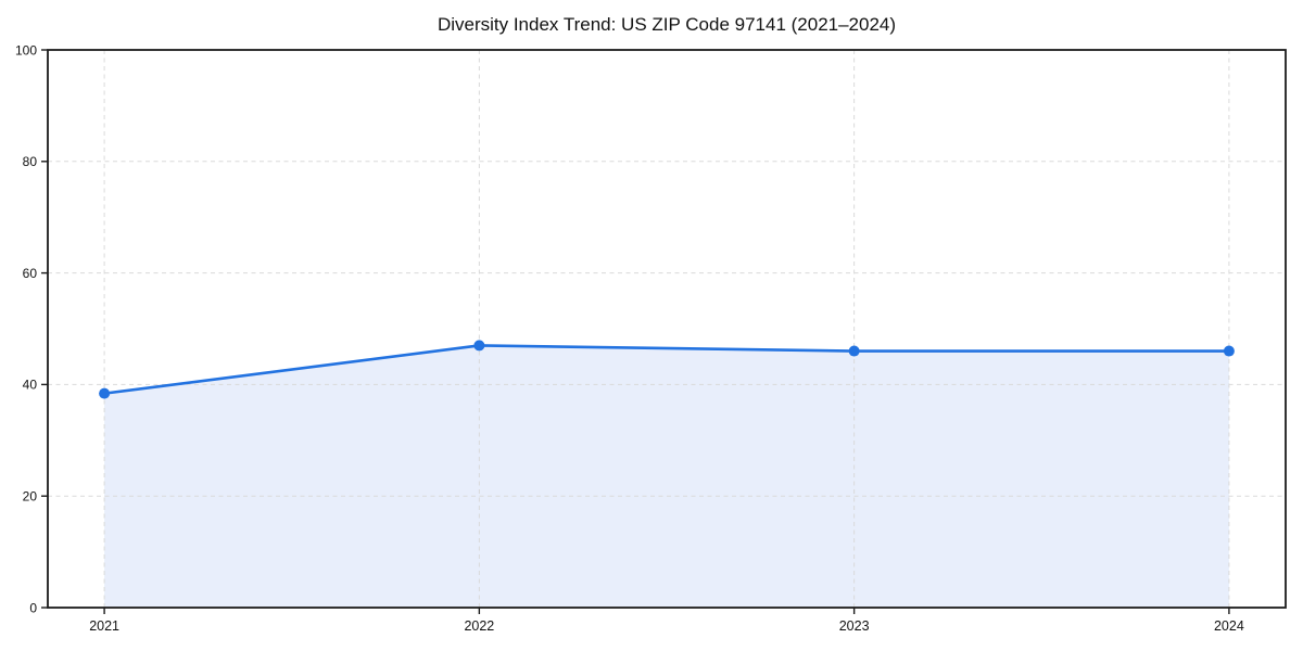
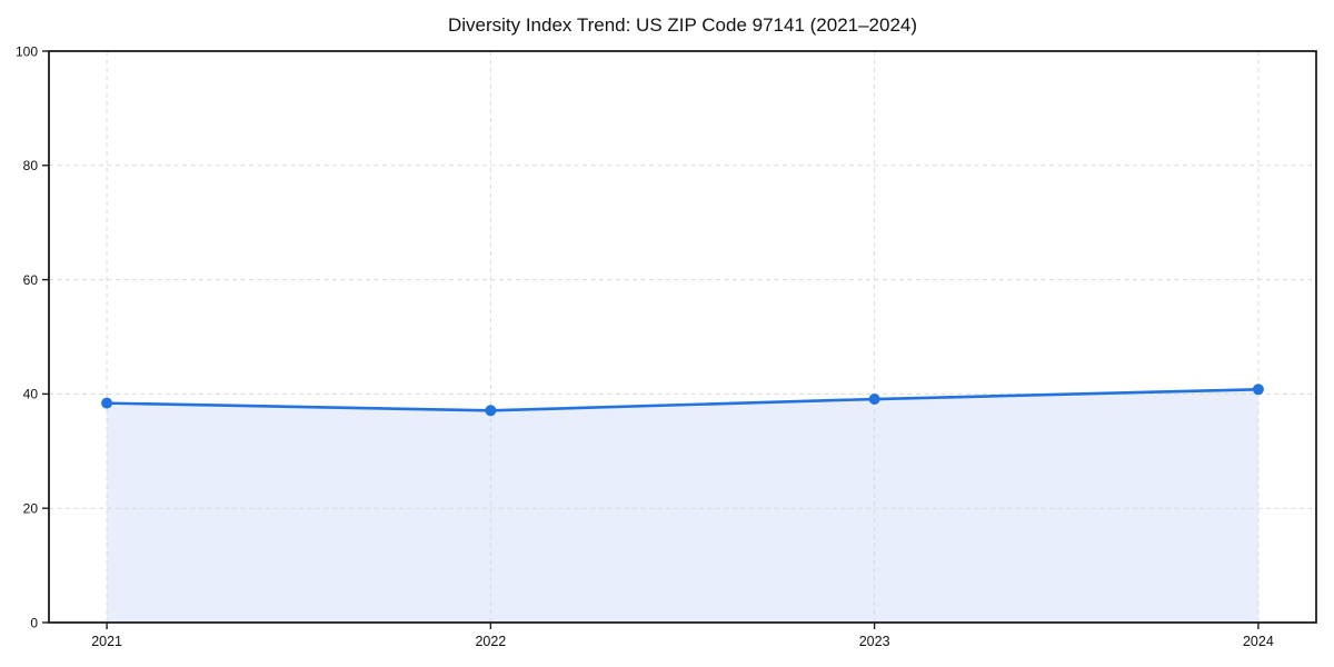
2022: 47 -> 37
2023: 46 -> 39
2024: 46 -> 41
